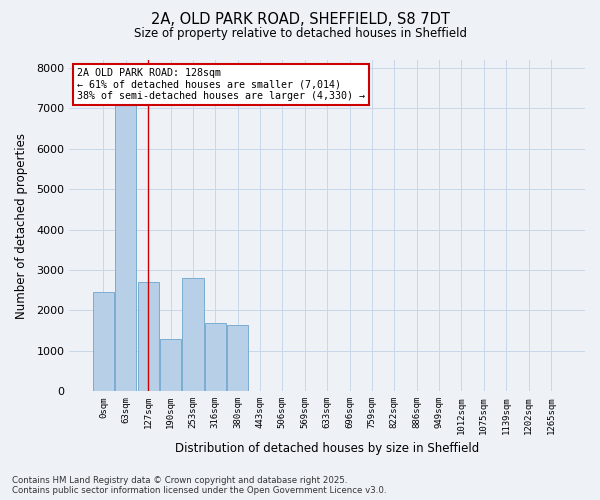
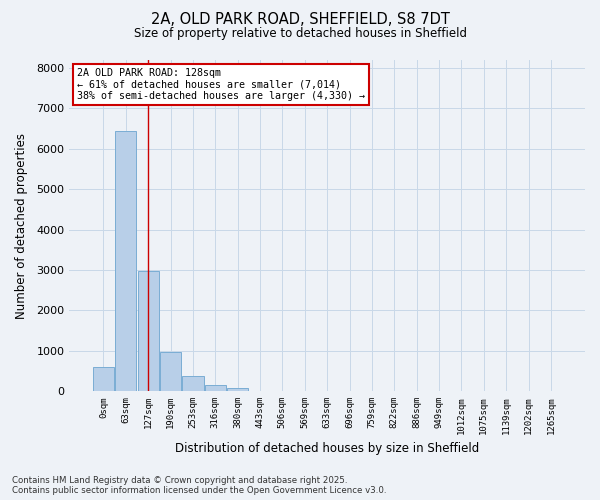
0sqm: 2450 -> 600
63sqm: 7150 -> 6450
127sqm: 2700 -> 2980
190sqm: 1300 -> 980
253sqm: 2800 -> 370
316sqm: 1700 -> 160
380sqm: 1650 -> 80
